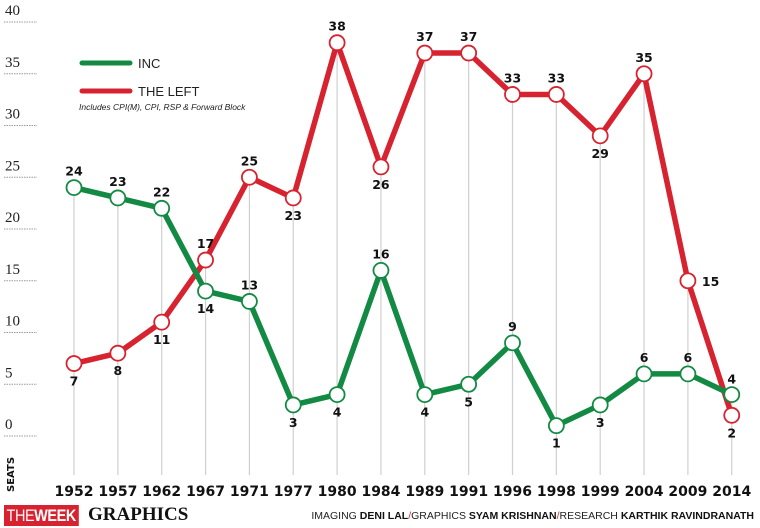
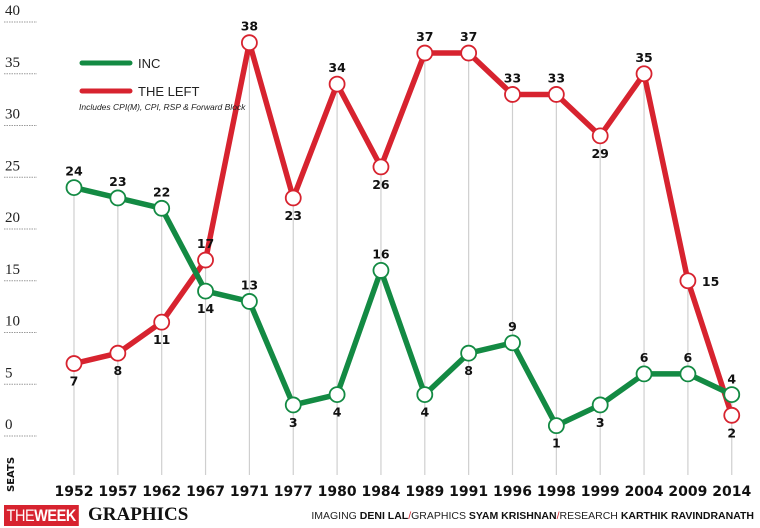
THE LEFT/1971: 25 -> 38
THE LEFT/1980: 38 -> 34
INC/1991: 5 -> 8
